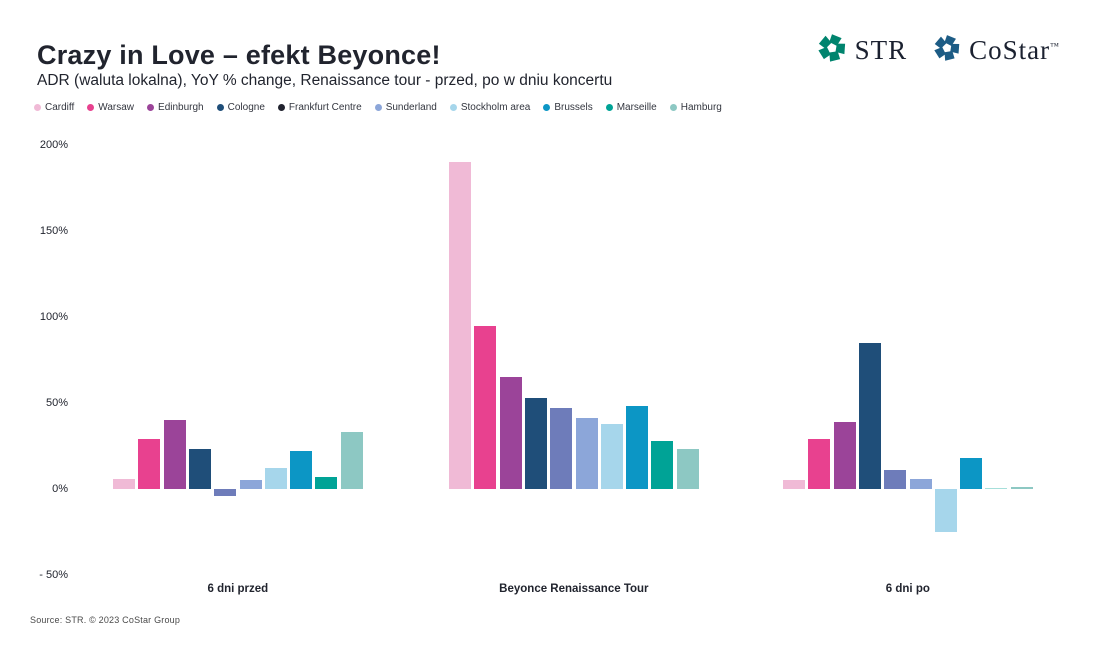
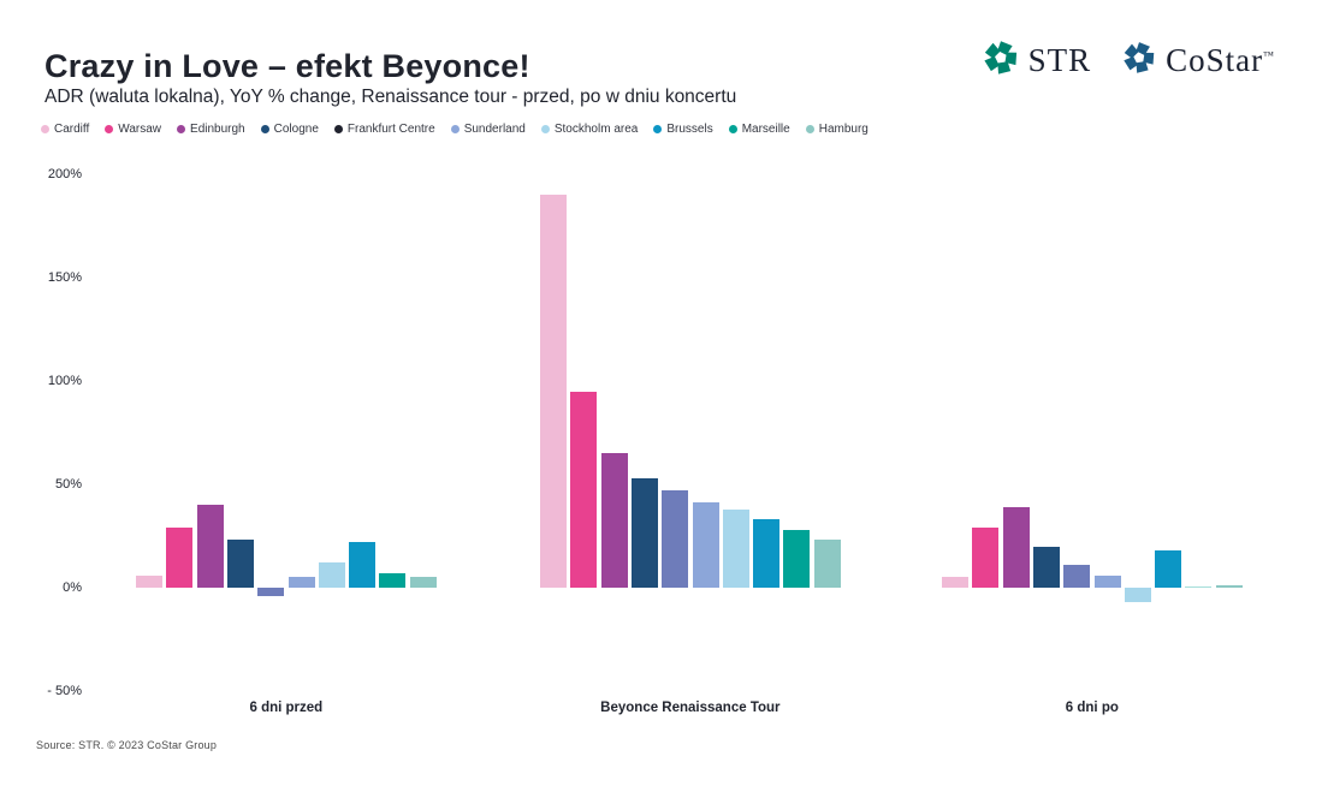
Hamburg/6 dni przed: 33% -> 5%
Brussels/Beyonce Renaissance Tour: 48% -> 33%
Cologne/6 dni po: 85% -> 20%
Stockholm area/6 dni po: -25% -> -7%
